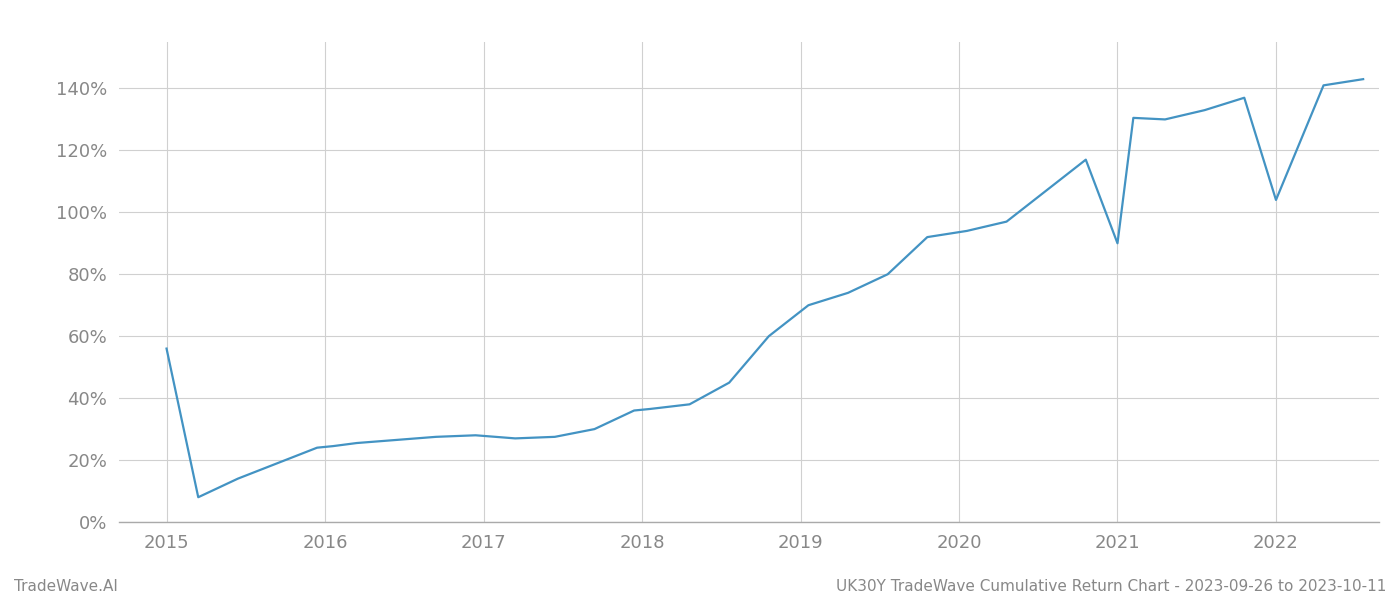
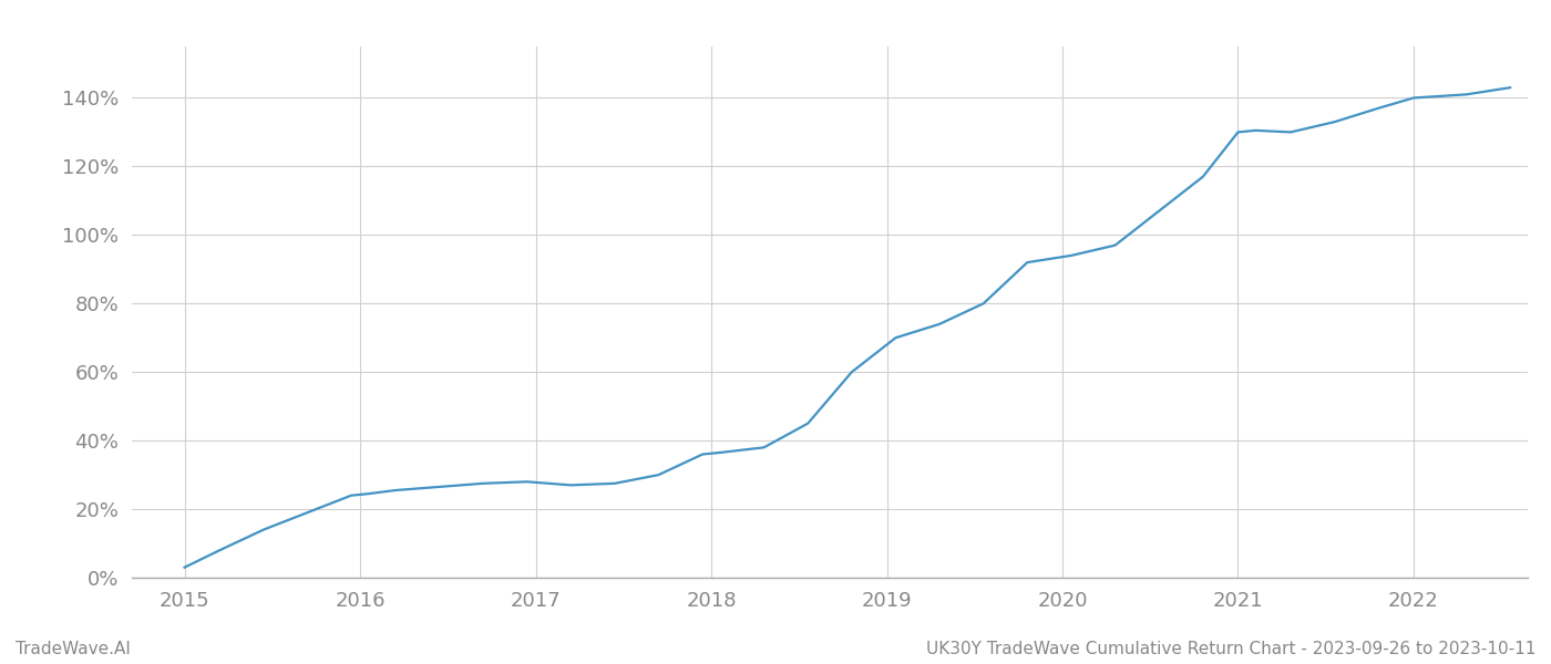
2015: 56.0% -> 3.0%
2021: 90.0% -> 130.0%
2022: 104.0% -> 140.0%
